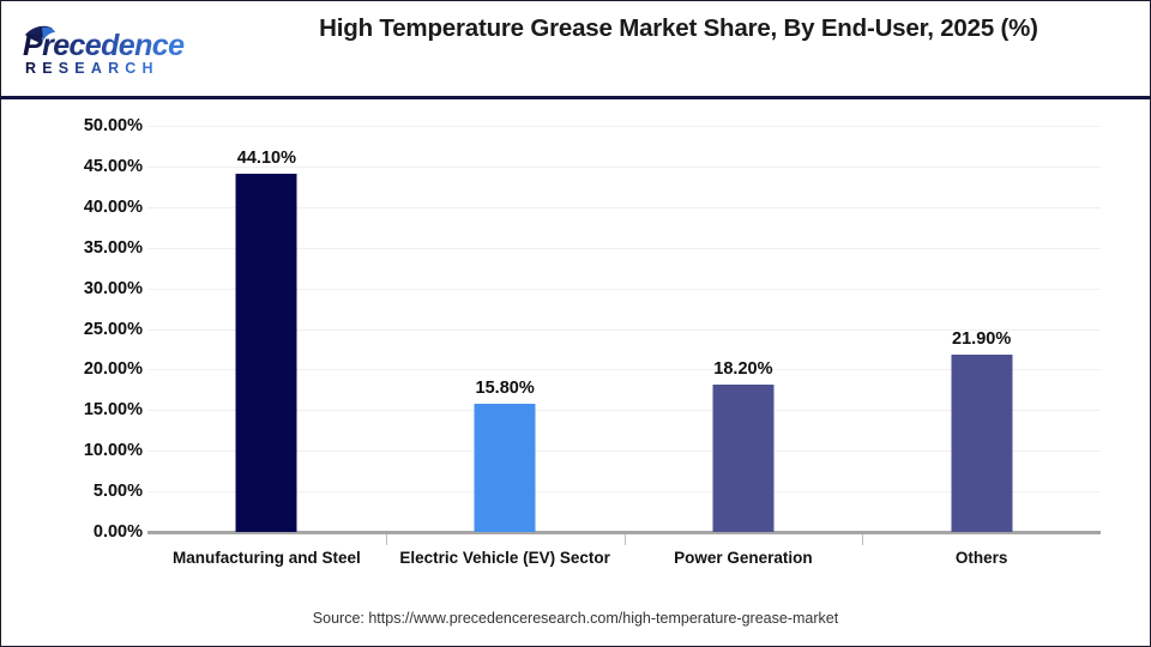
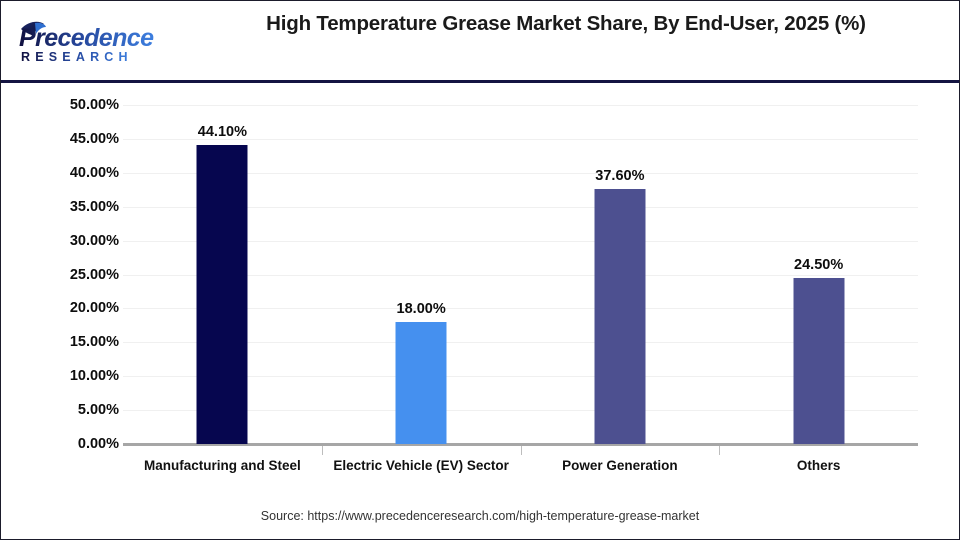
Electric Vehicle (EV) Sector: 15.80% -> 18.00%
Power Generation: 18.20% -> 37.60%
Others: 21.90% -> 24.50%
